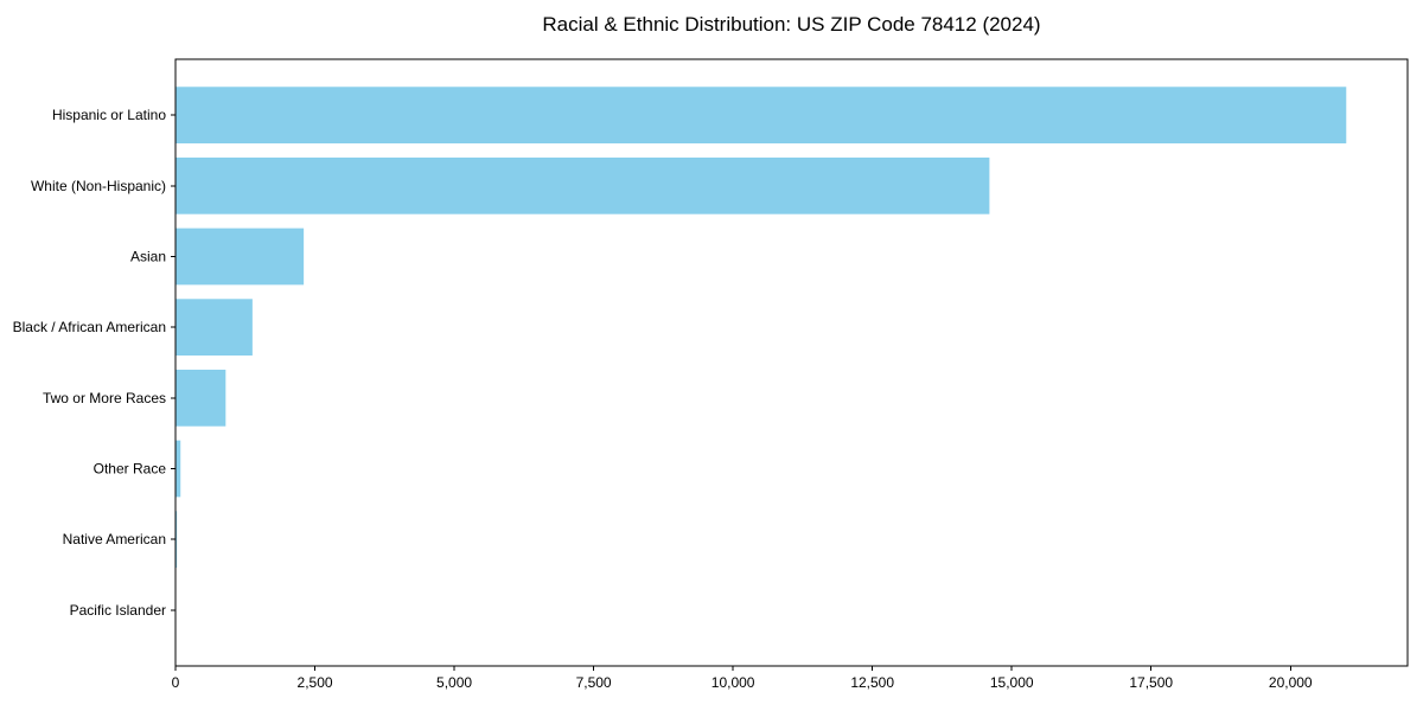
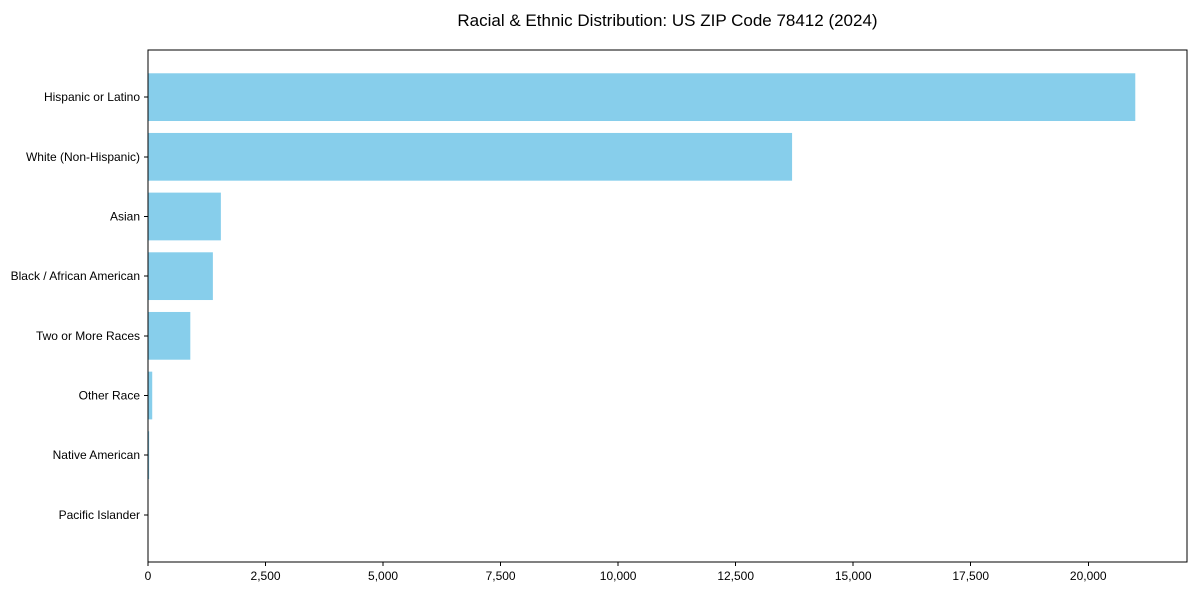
White (Non-Hispanic): 14600 -> 13700
Asian: 2300 -> 1600
